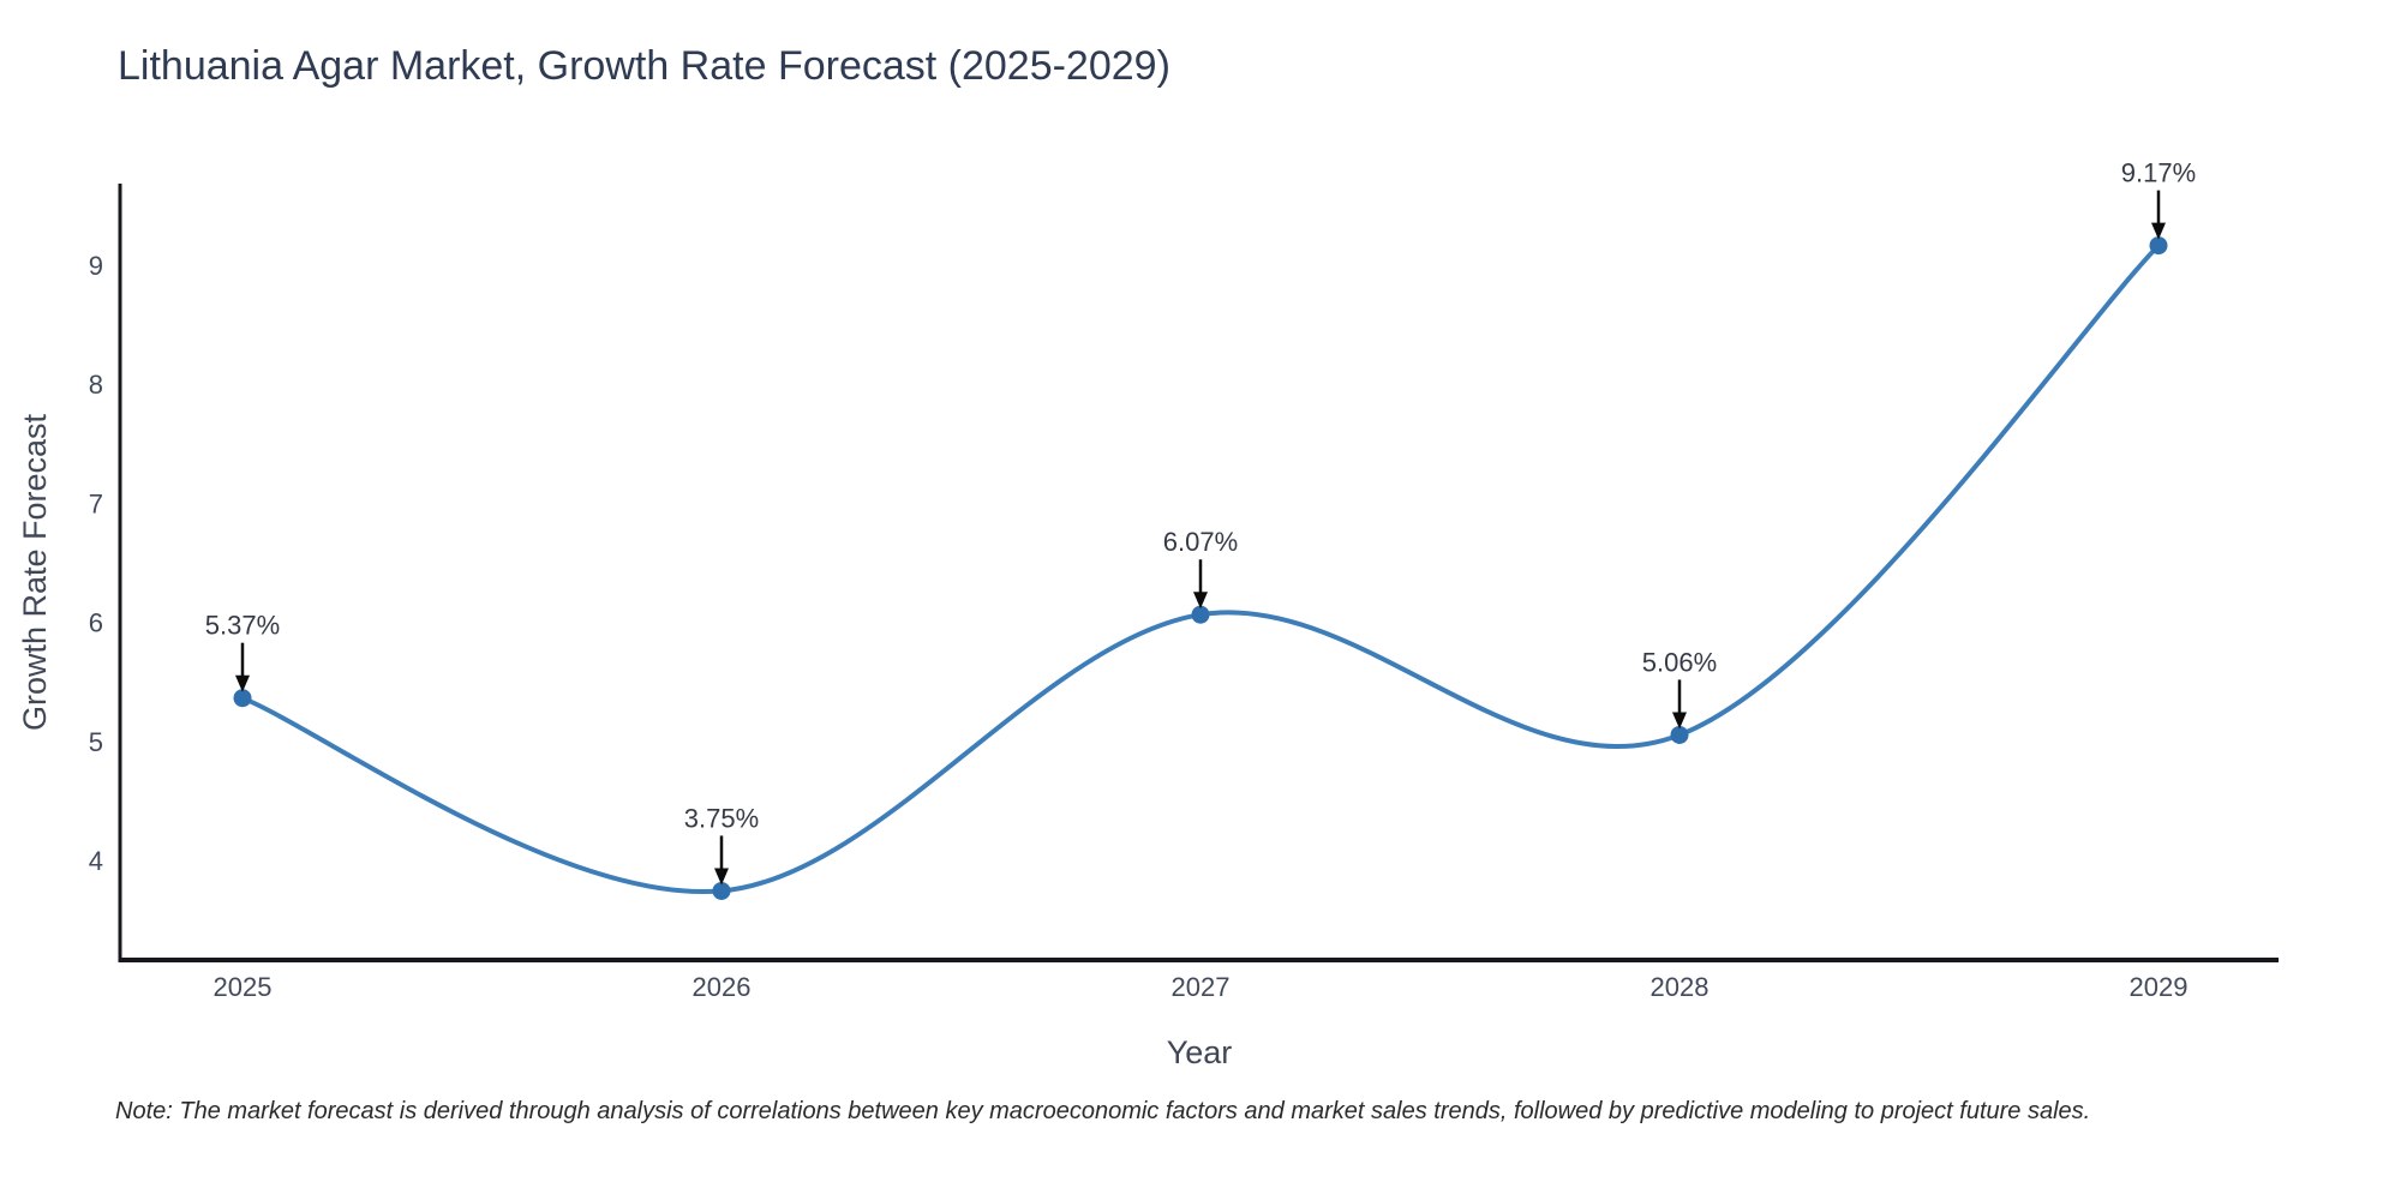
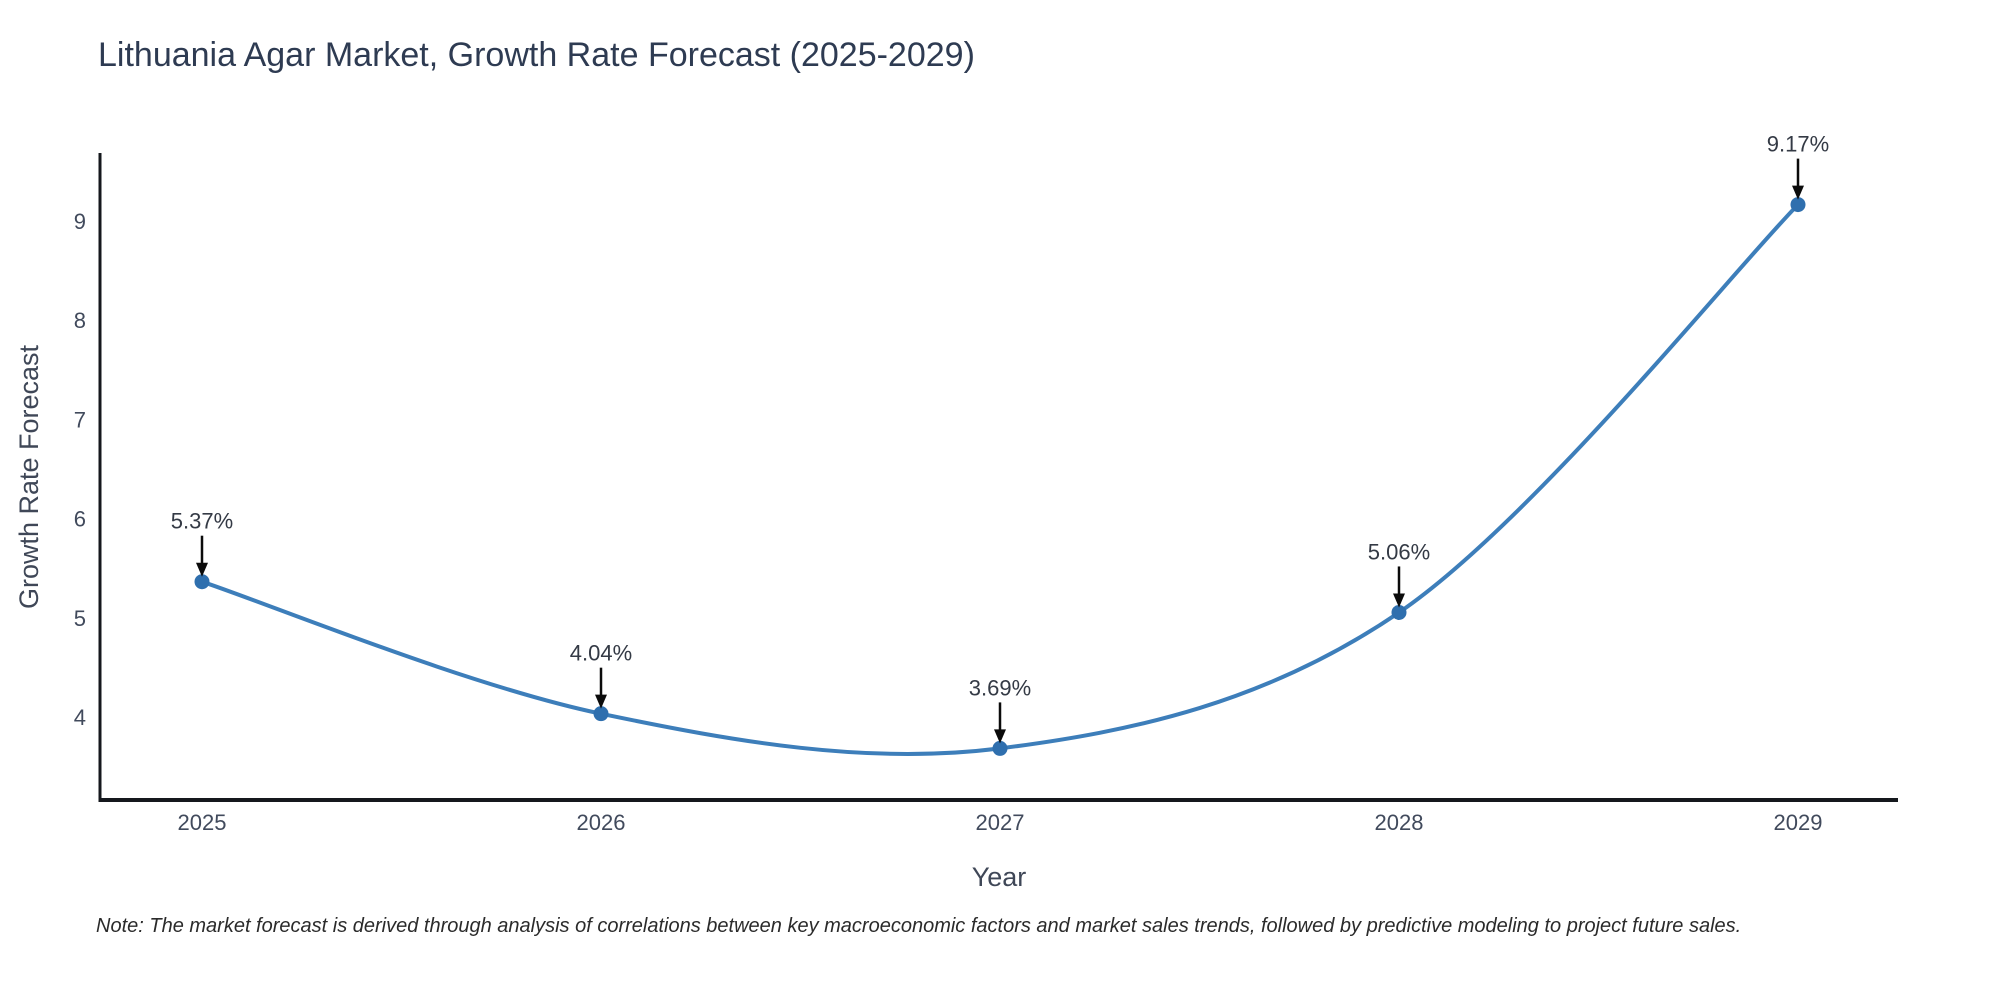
2026: 3.75% -> 4.04%
2027: 6.07% -> 3.69%
